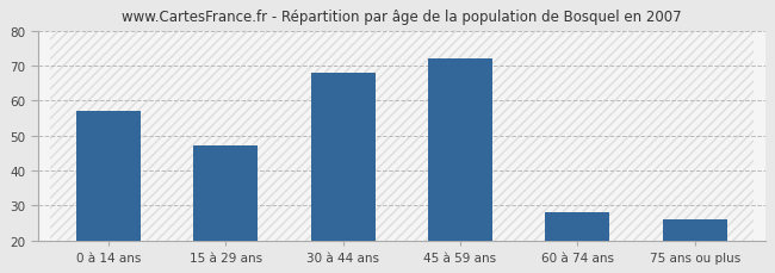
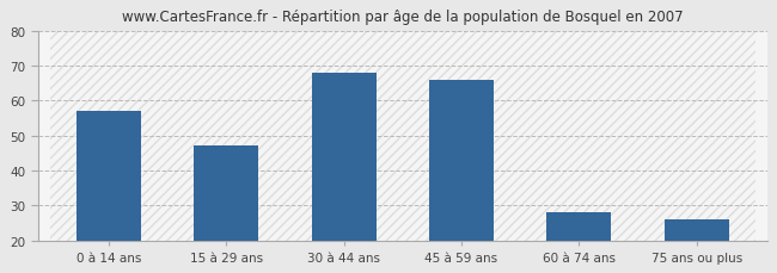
45 à 59 ans: 72 -> 66
